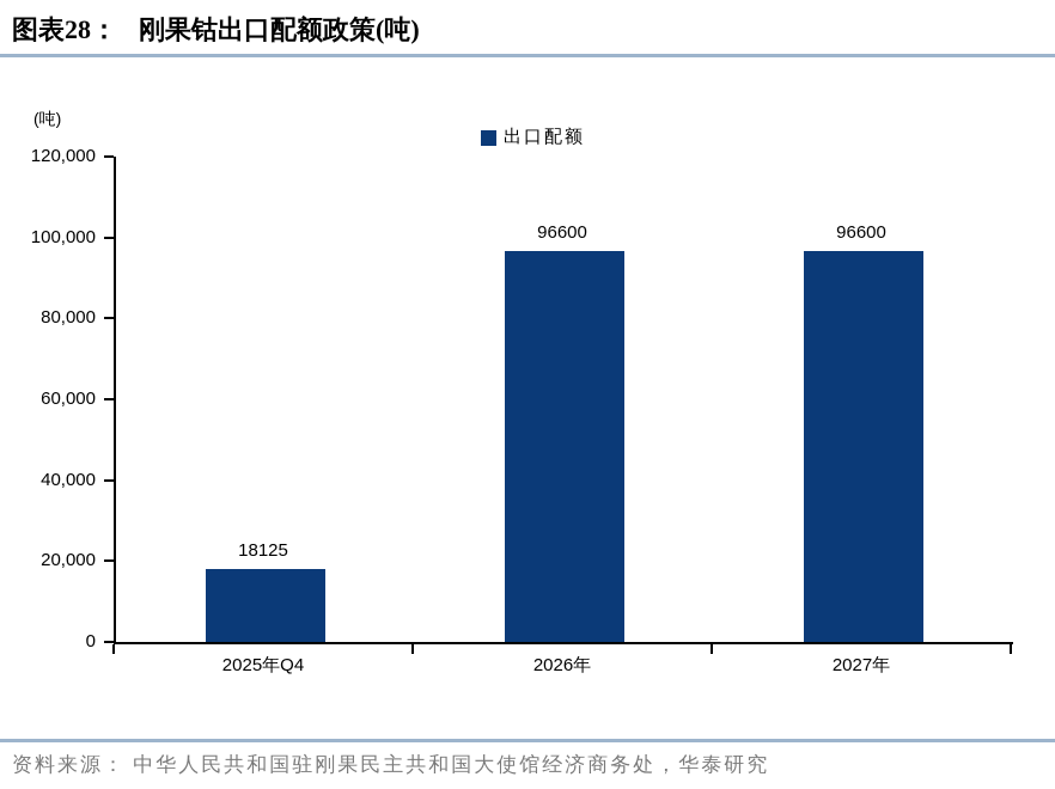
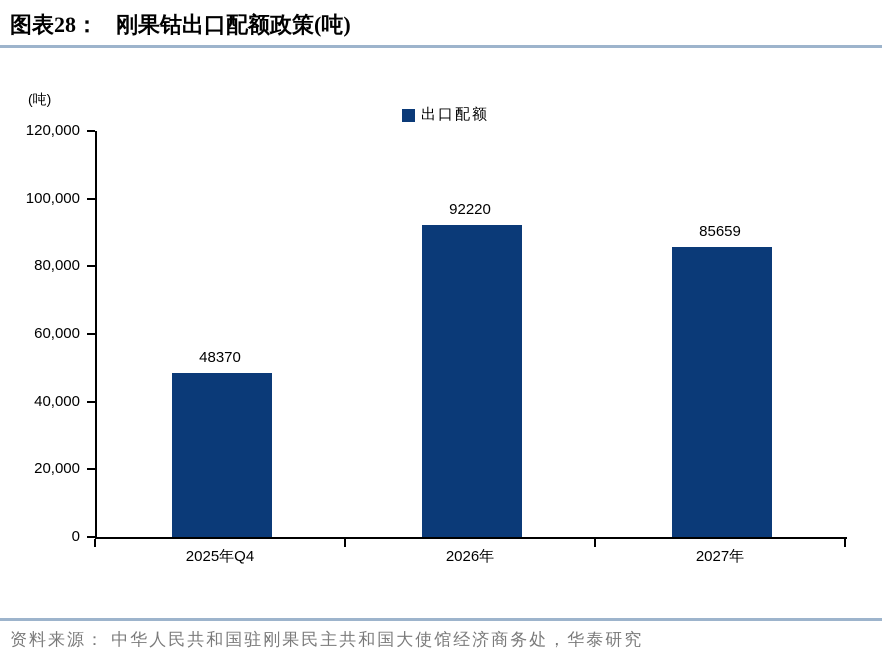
2025年Q4: 18125 -> 48370
2026年: 96600 -> 92220
2027年: 96600 -> 85659
